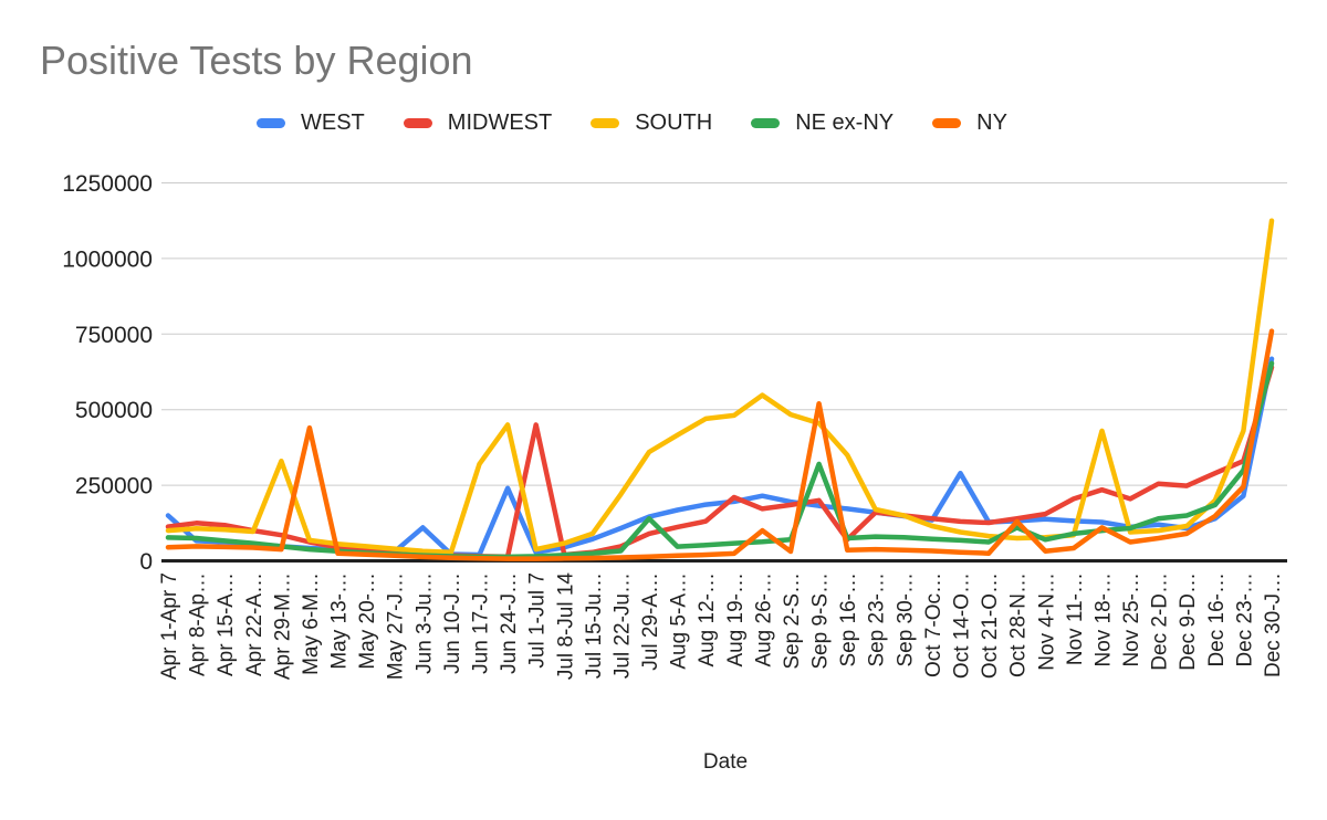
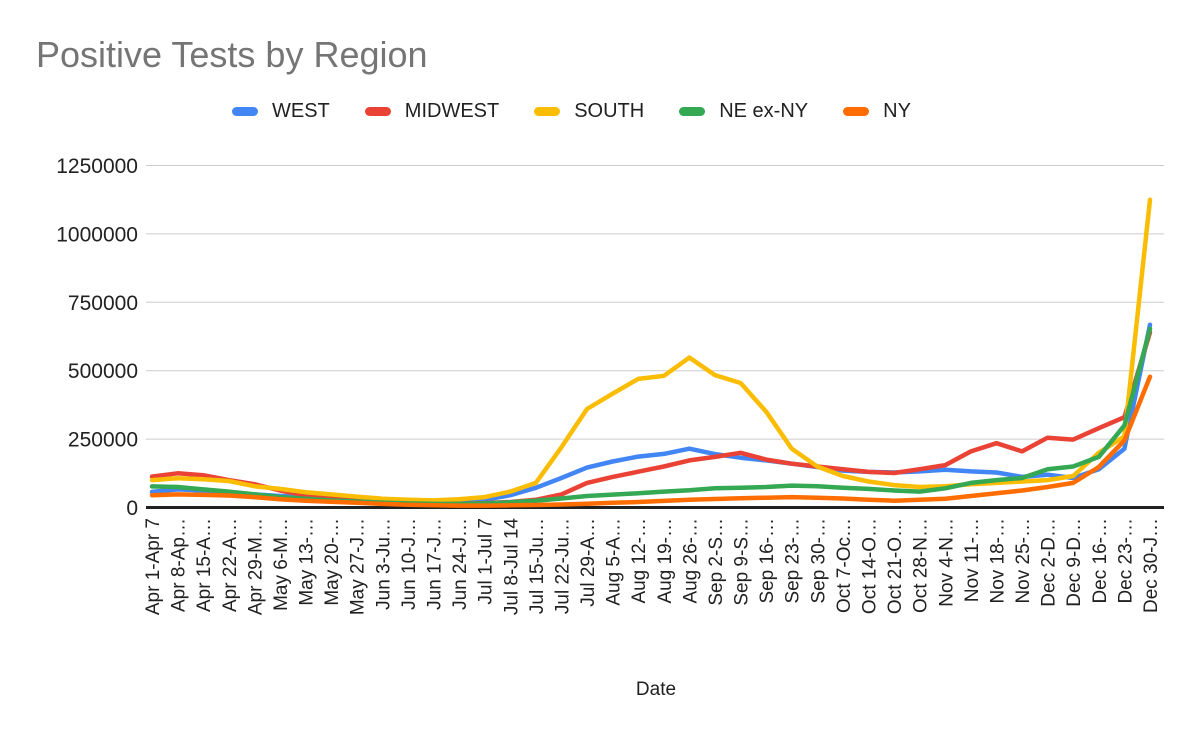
WEST/Apr 1-Apr 7: 150000 -> 60000
SOUTH/Apr 29-M…: 330000 -> 80000
NY/May 6-M…: 440000 -> 30000
WEST/Jun 3-Ju…: 110000 -> 30000
SOUTH/Jun 17-J…: 320000 -> 30000
WEST/Jun 24-J…: 240000 -> 20000
SOUTH/Jun 24-J…: 450000 -> 30000
MIDWEST/Jul 1-Jul 7: 450000 -> 20000
NE ex-NY/Jul 29-A…: 140000 -> 40000
MIDWEST/Aug 19-…: 210000 -> 150000
NY/Aug 26-…: 100000 -> 30000
NE ex-NY/Sep 9-S…: 320000 -> 70000
NY/Sep 9-S…: 520000 -> 30000
MIDWEST/Sep 16-…: 70000 -> 180000
SOUTH/Sep 23-…: 170000 -> 220000
WEST/Oct 14-O…: 290000 -> 130000
NE ex-NY/Oct 28-N…: 110000 -> 60000
NY/Oct 28-N…: 130000 -> 30000
SOUTH/Nov 18-…: 430000 -> 90000
NY/Nov 18-…: 110000 -> 50000
SOUTH/Dec 23-…: 430000 -> 260000
NY/Dec 30-J…: 760000 -> 480000
